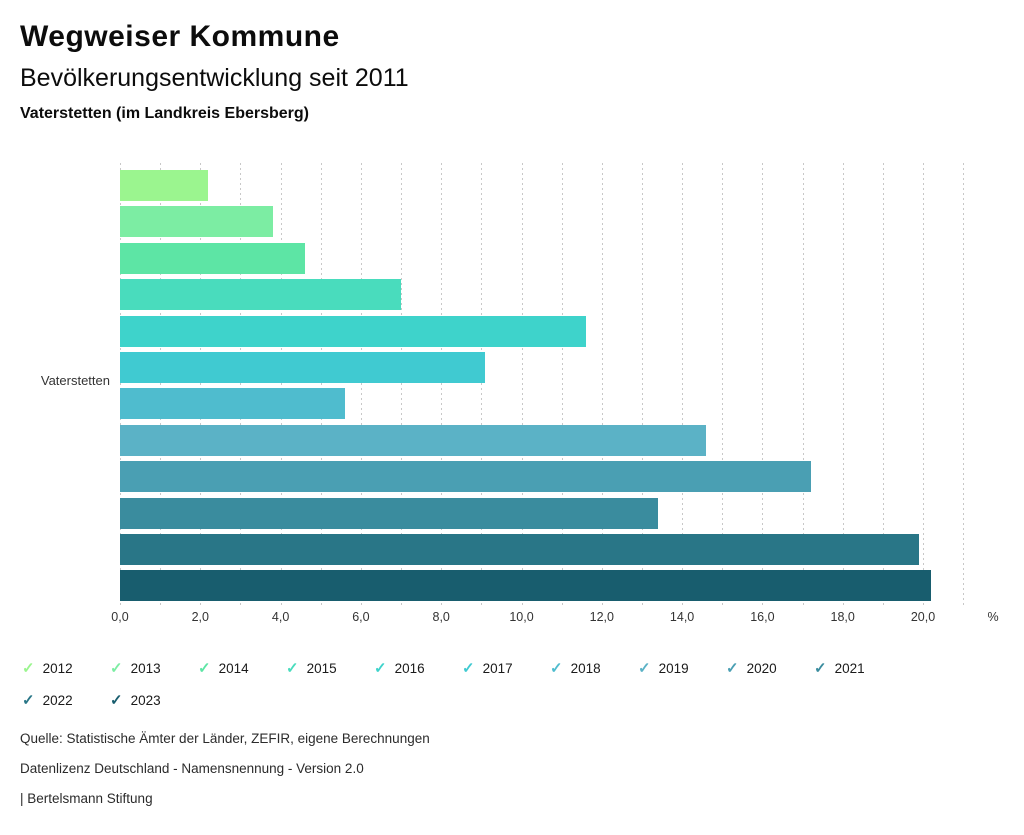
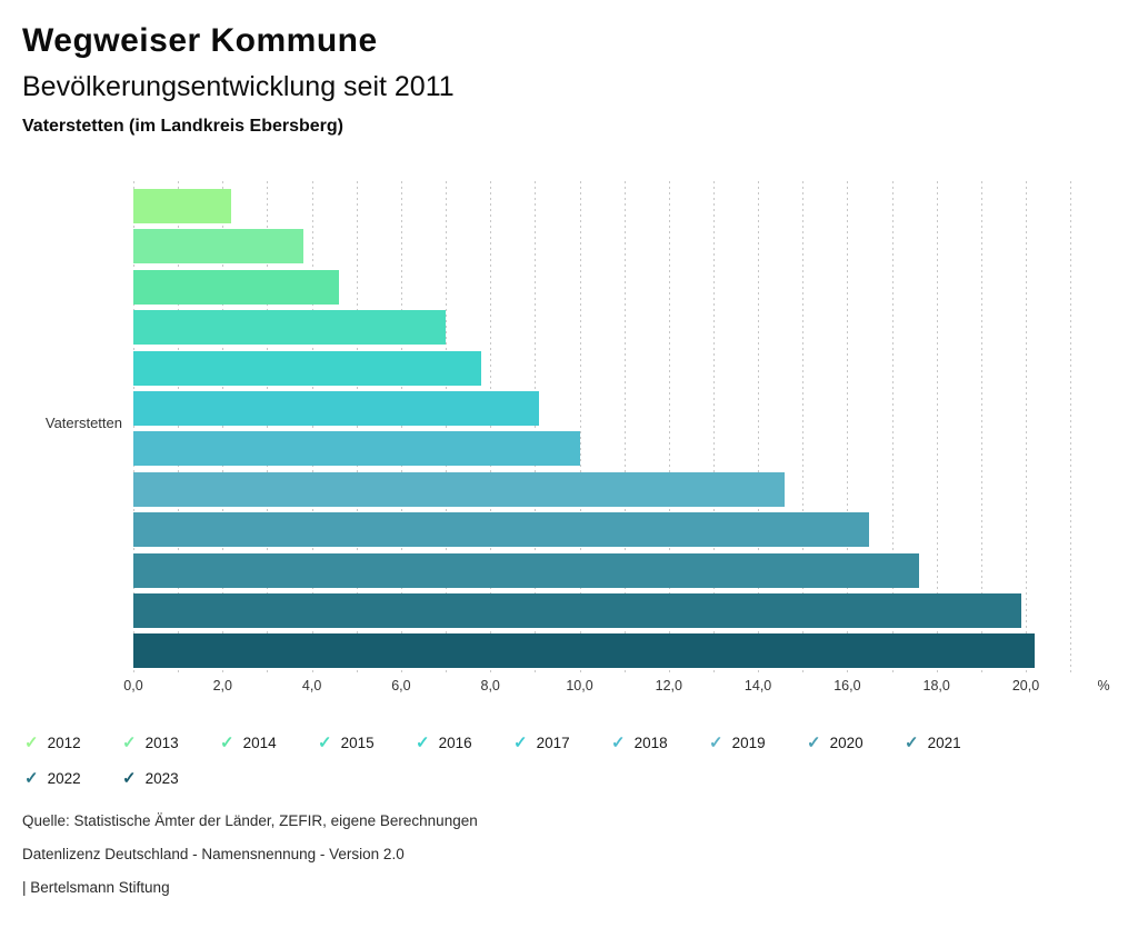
2016: 11,6 -> 7,8
2018: 5,6 -> 10,0
2020: 17,2 -> 16,5
2021: 13,4 -> 17,6
